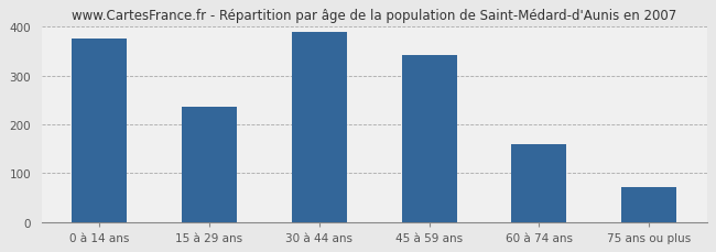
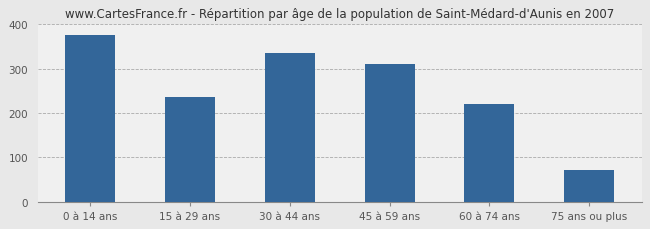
30 à 44 ans: 390 -> 335
45 à 59 ans: 342 -> 310
60 à 74 ans: 160 -> 220
